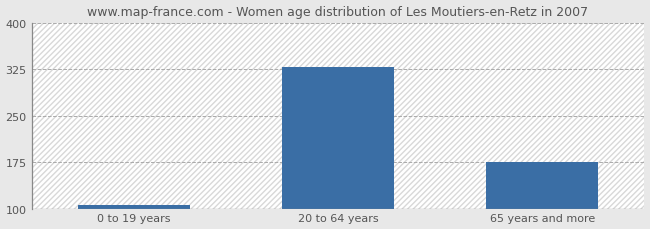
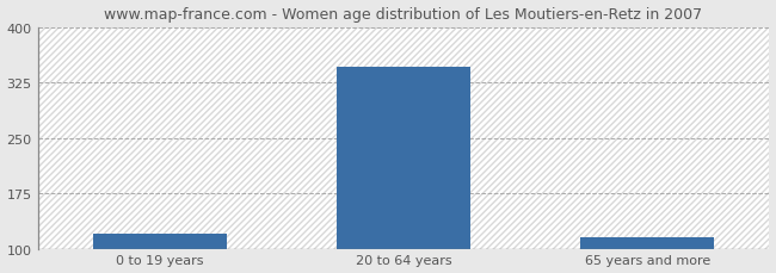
0 to 19 years: 105 -> 120
20 to 64 years: 328 -> 346
65 years and more: 176 -> 116
